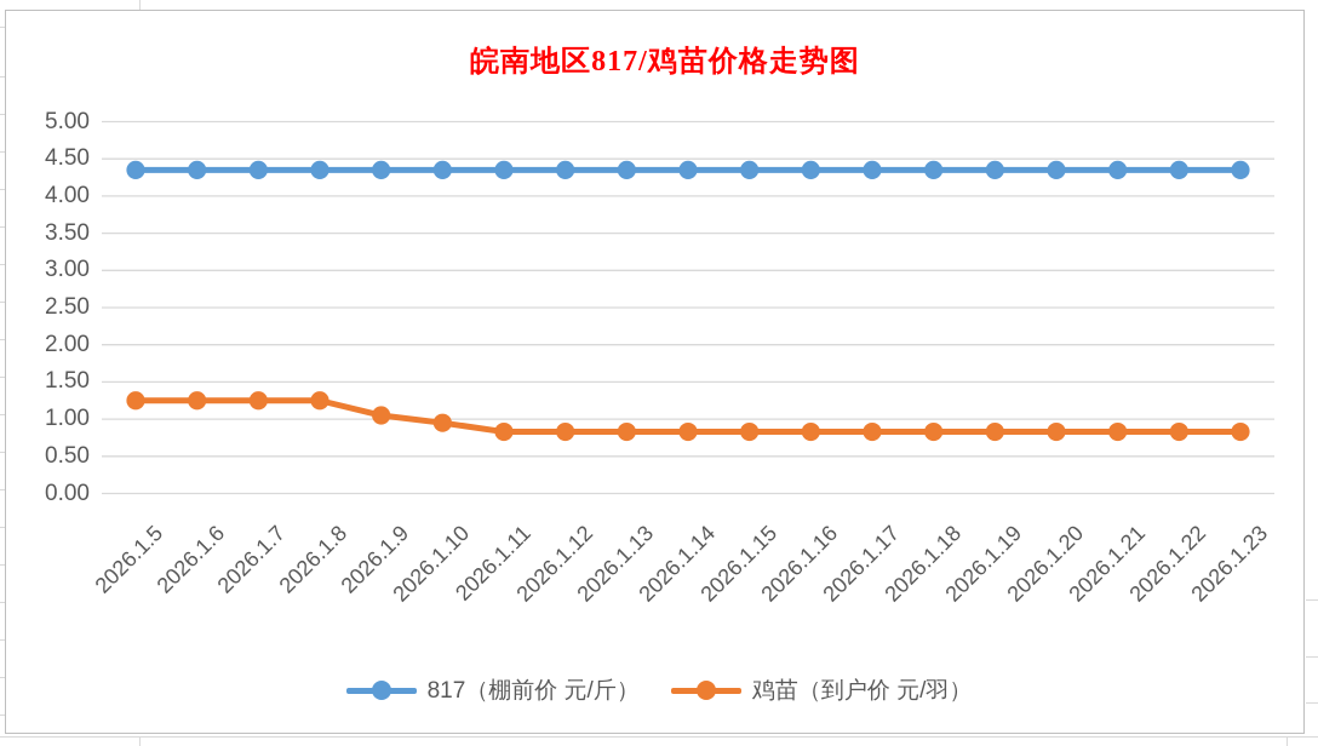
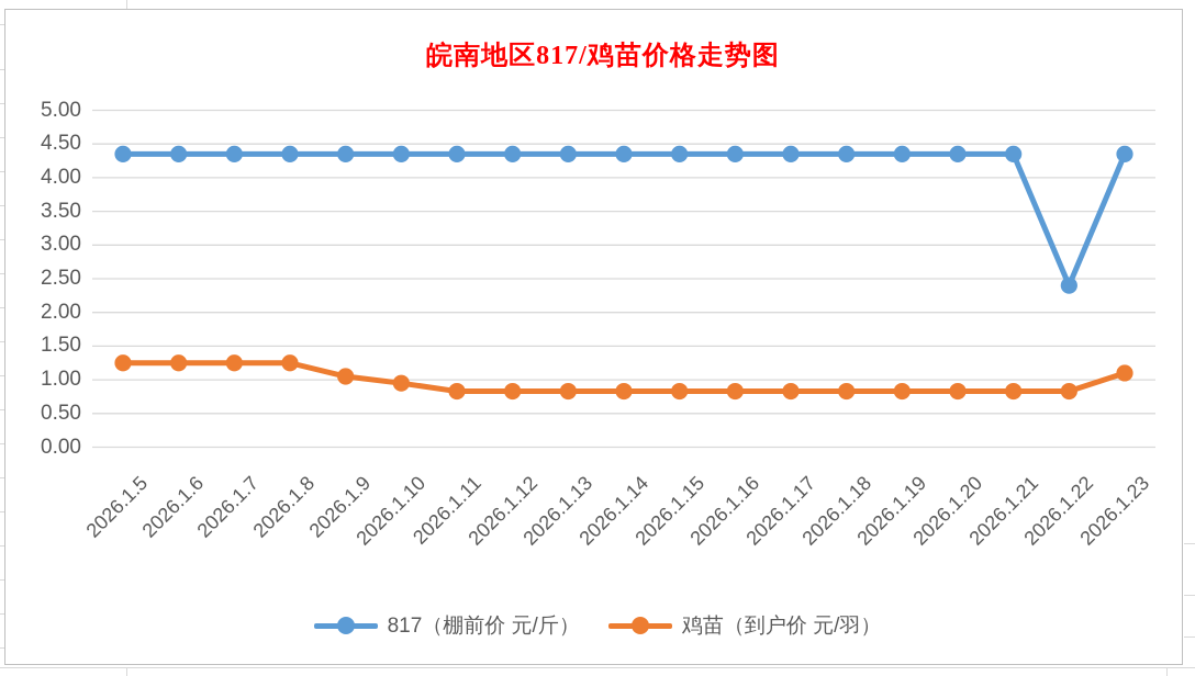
817（棚前价 元/斤）/2026.1.22: 4.3 -> 2.4
鸡苗（到户价 元/羽）/2026.1.23: 0.8 -> 1.1
